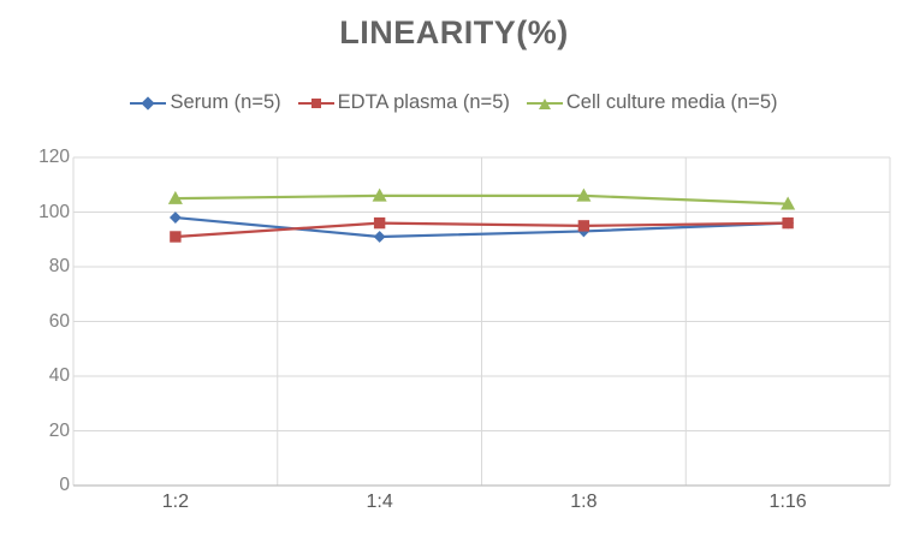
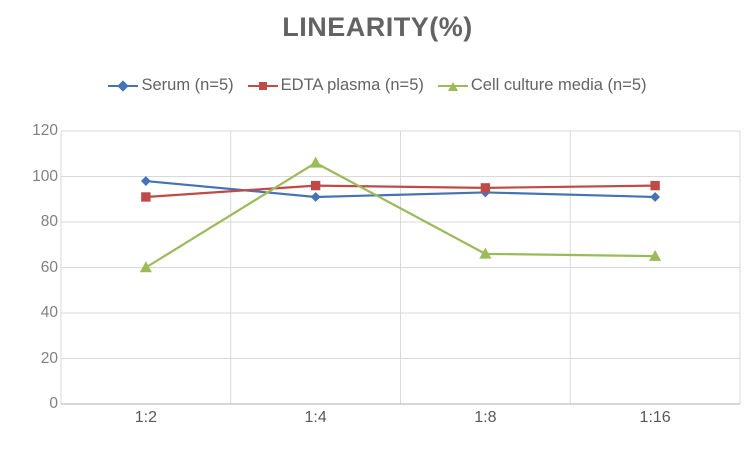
Cell culture media (n=5)/1:2: 105 -> 60
Cell culture media (n=5)/1:8: 106 -> 66
Serum (n=5)/1:16: 96 -> 91
Cell culture media (n=5)/1:16: 103 -> 65
